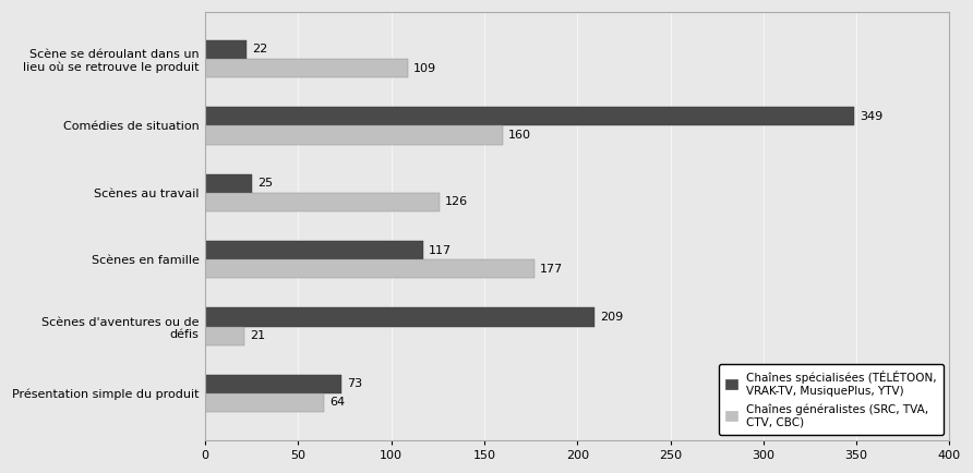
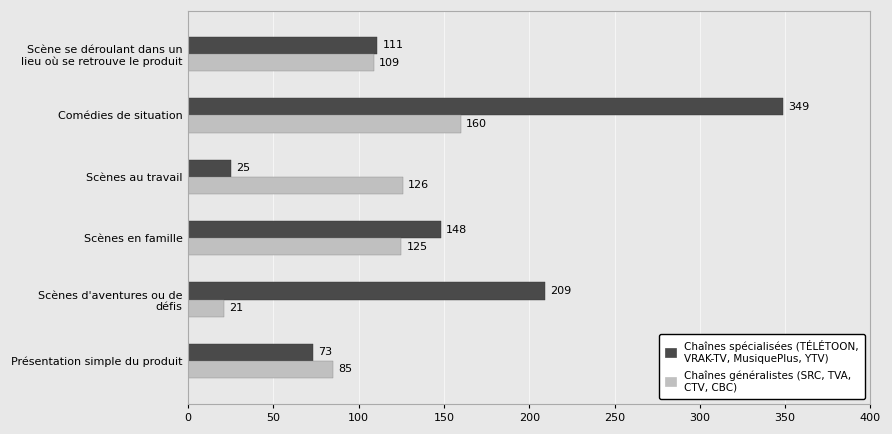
Chaînes spécialisées (TÉLÉTOON, VRAK-TV, MusiquePlus, YTV)/Scène se déroulant dans un lieu où se retrouve le produit: 22 -> 111
Chaînes spécialisées (TÉLÉTOON, VRAK-TV, MusiquePlus, YTV)/Scènes en famille: 117 -> 148
Chaînes généralistes (SRC, TVA, CTV, CBC)/Scènes en famille: 177 -> 125
Chaînes généralistes (SRC, TVA, CTV, CBC)/Présentation simple du produit: 64 -> 85
